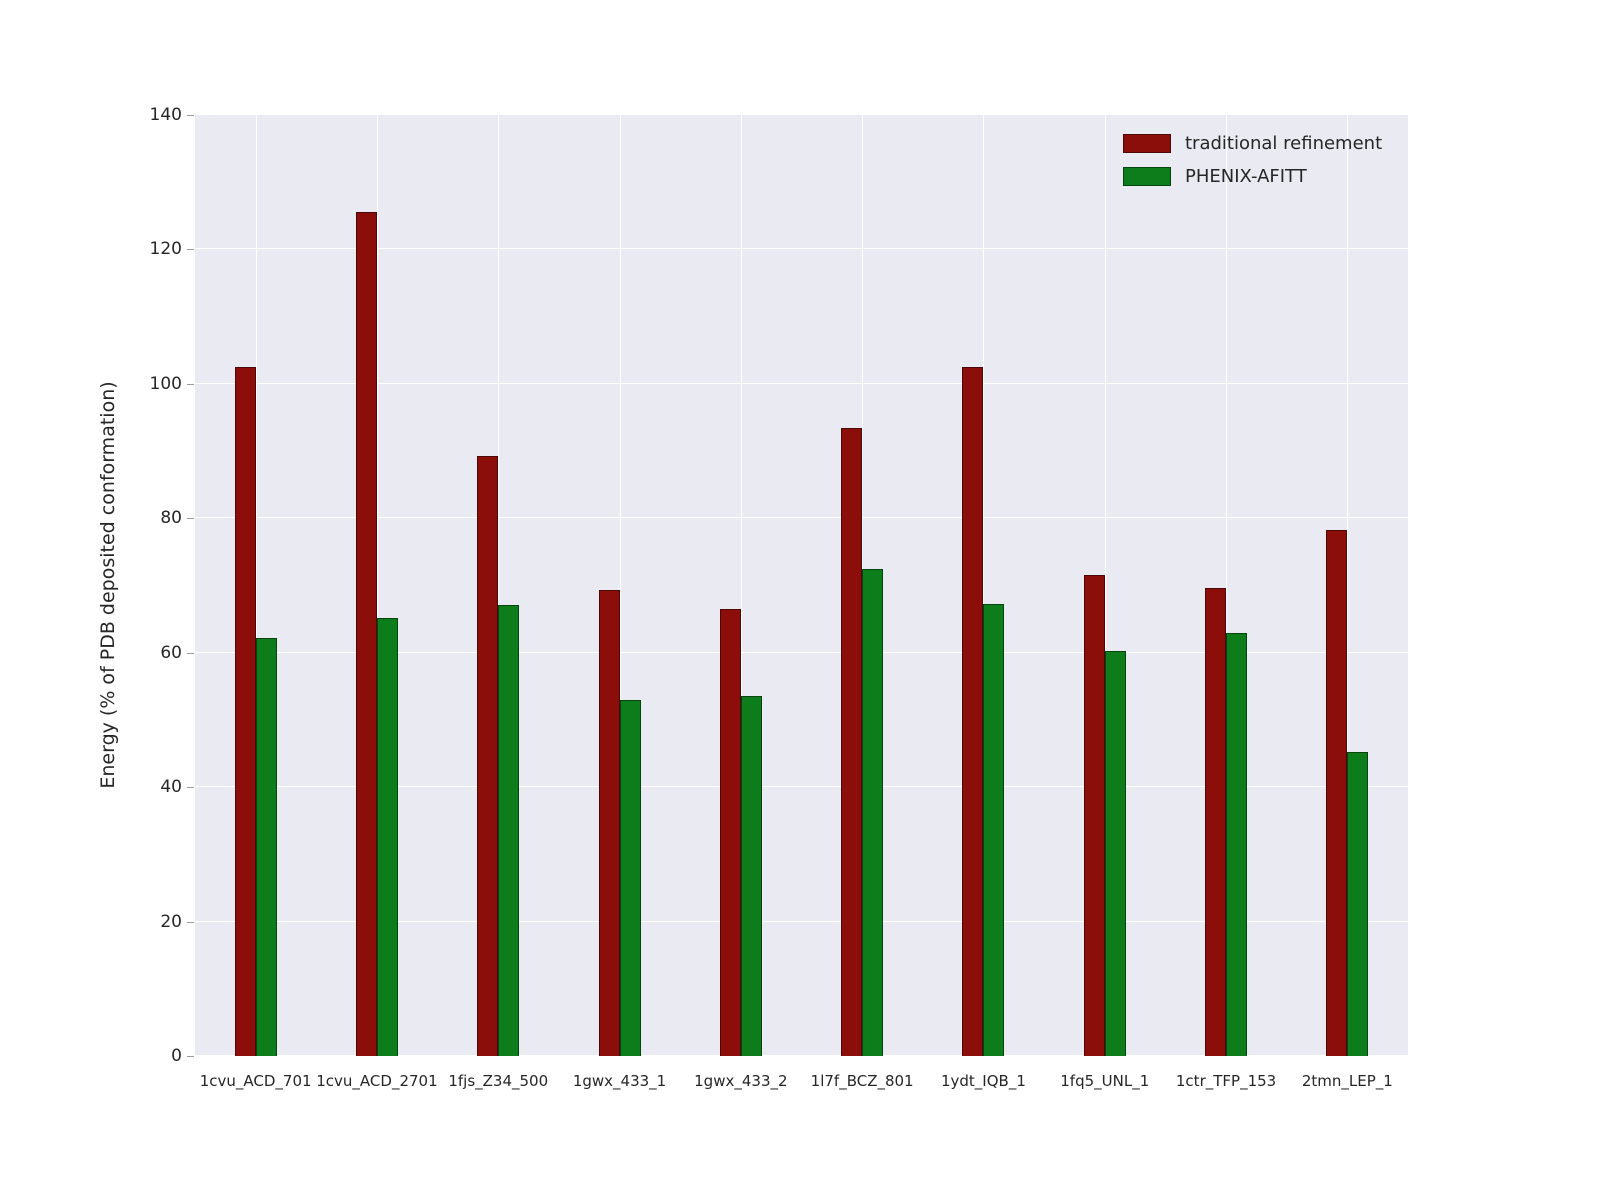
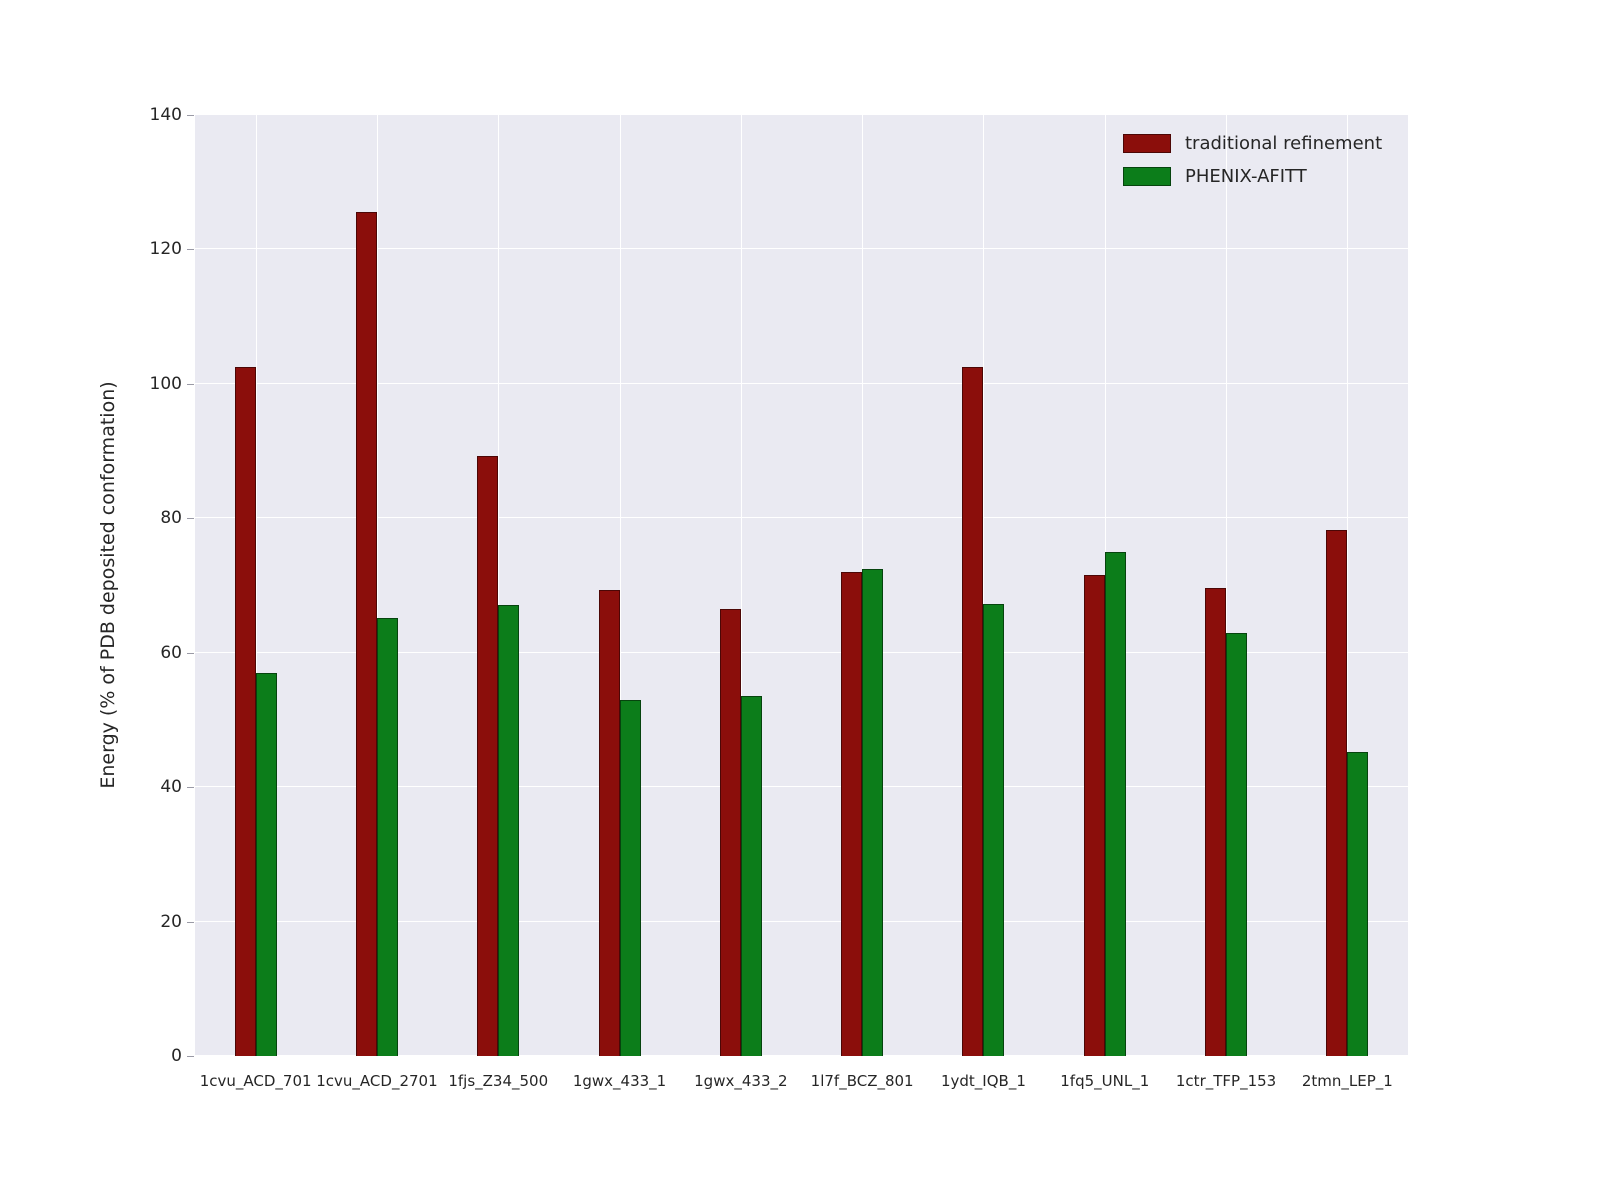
PHENIX-AFITT/1cvu_ACD_701: 62 -> 57
traditional refinement/1l7f_BCZ_801: 94 -> 72
PHENIX-AFITT/1fq5_UNL_1: 60 -> 75
